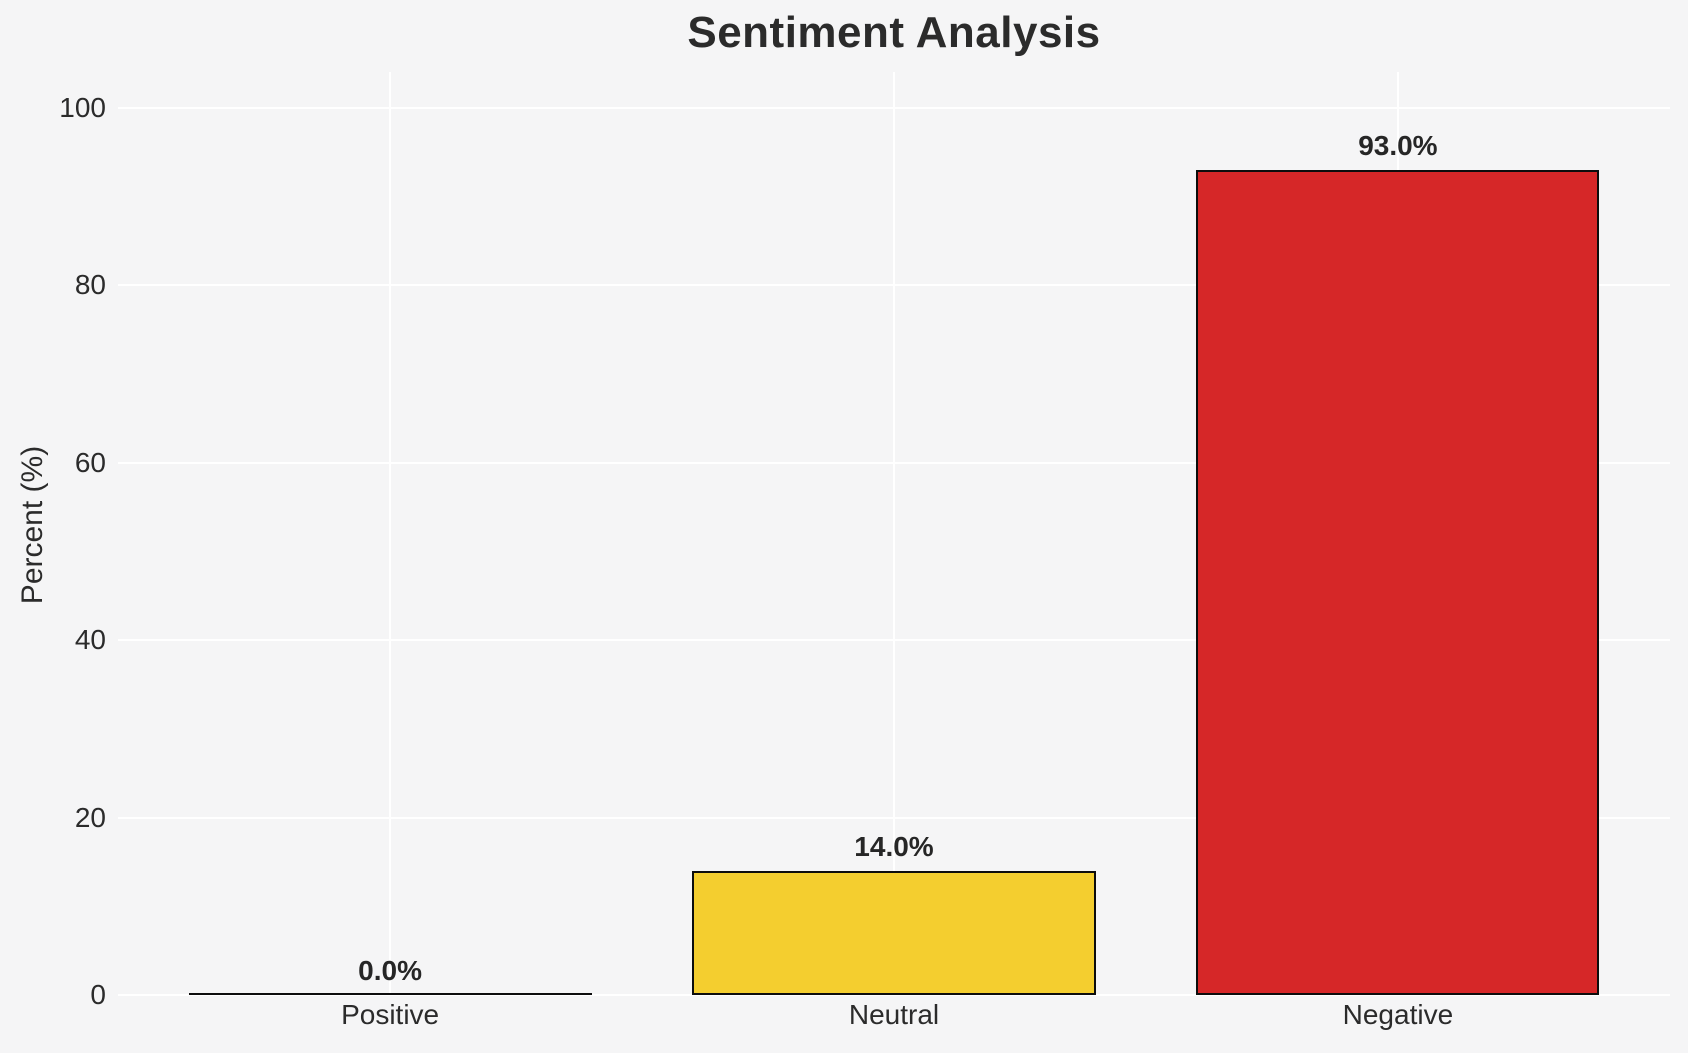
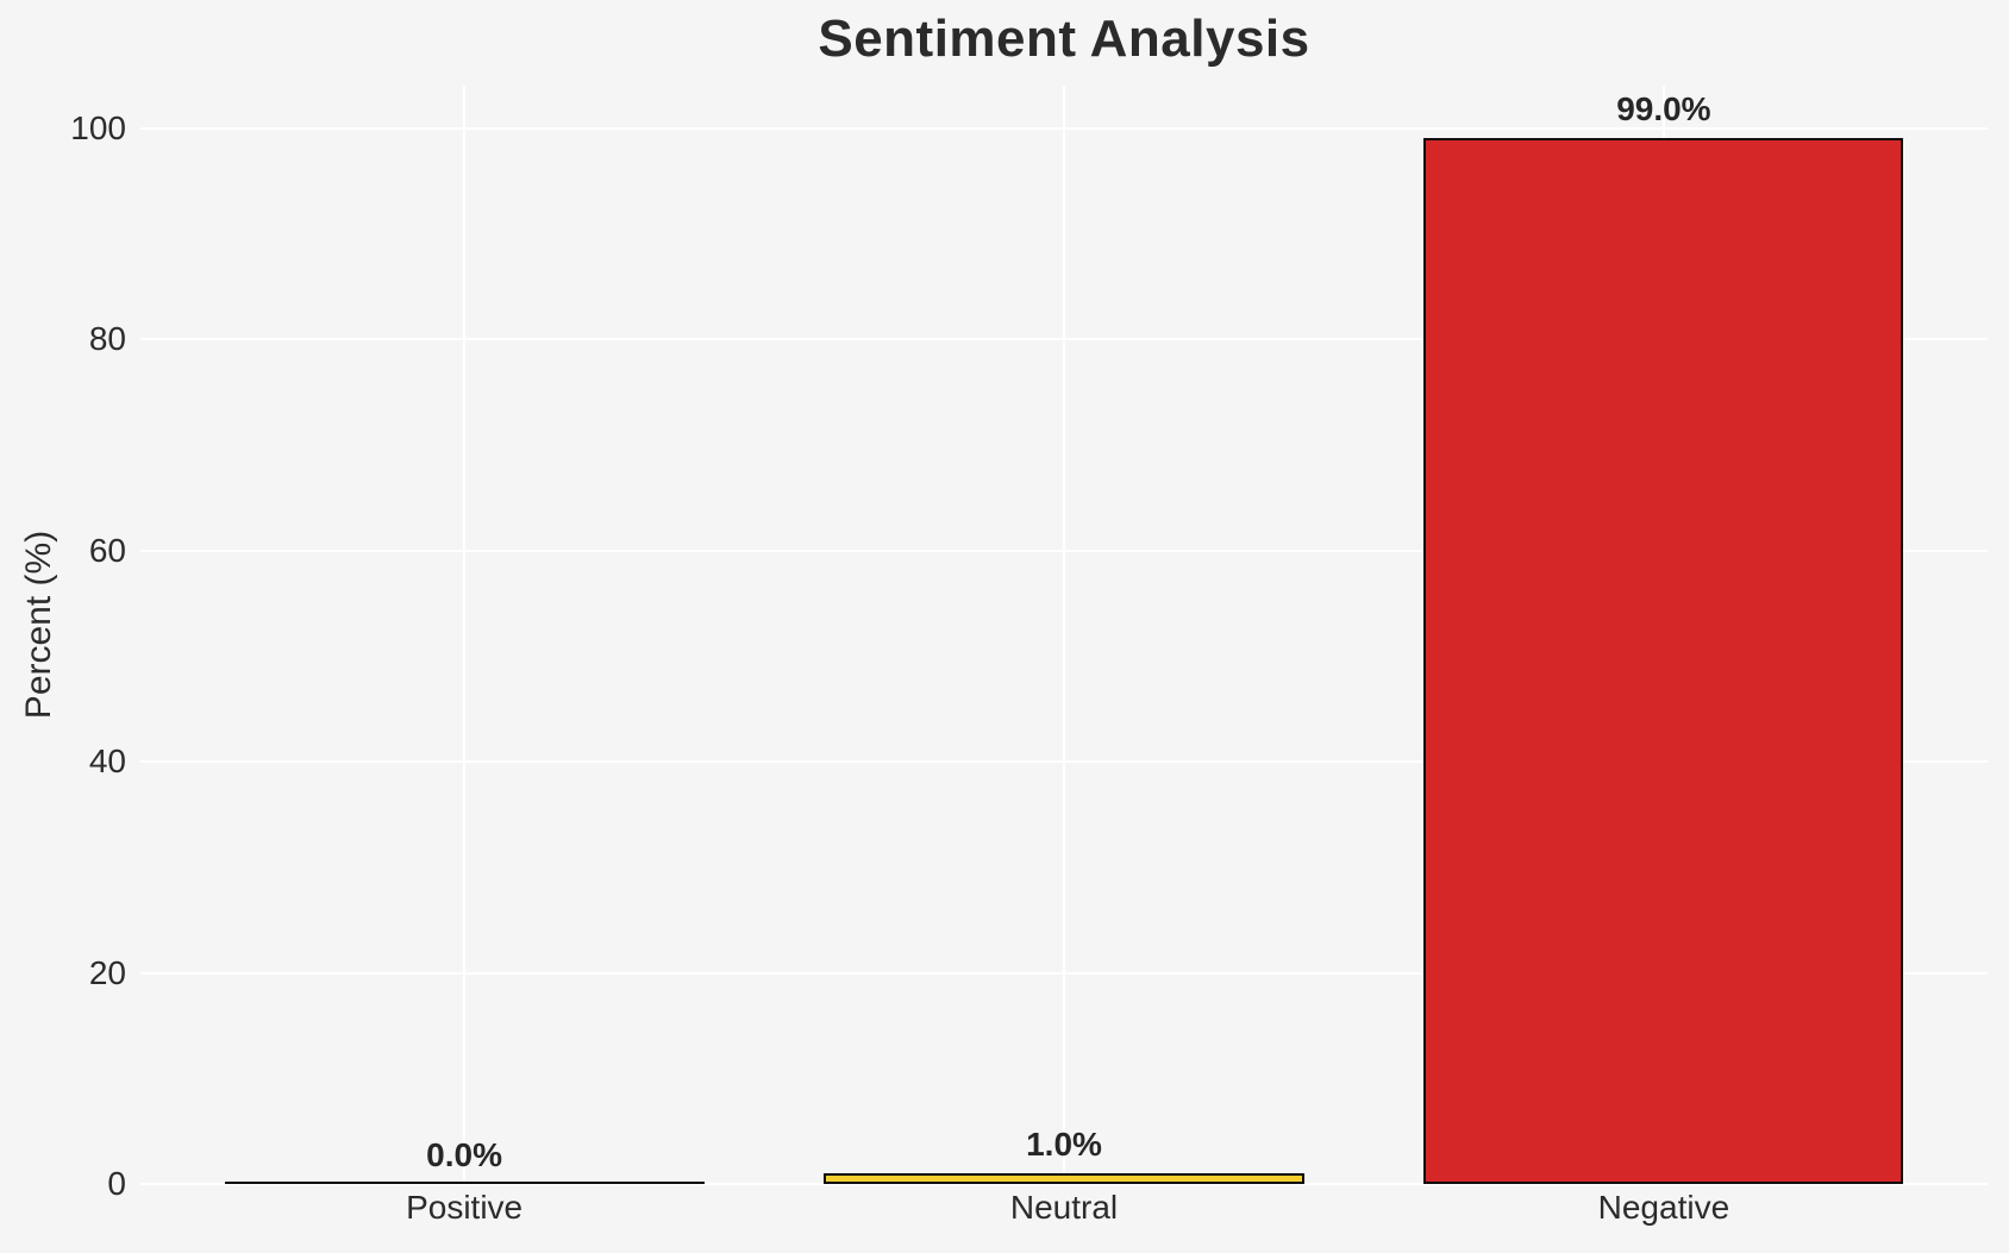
Neutral: 14.0% -> 1.0%
Negative: 93.0% -> 99.0%
